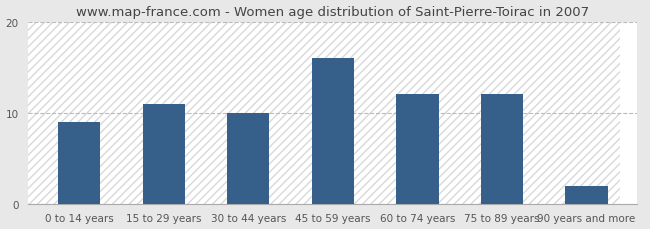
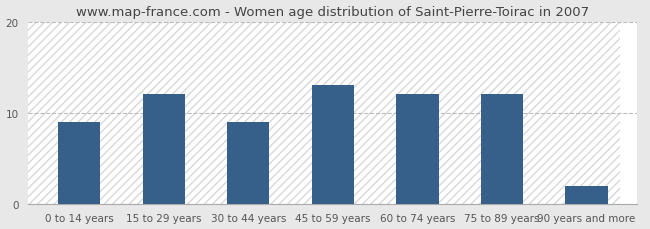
15 to 29 years: 11 -> 12
30 to 44 years: 10 -> 9
45 to 59 years: 16 -> 13
